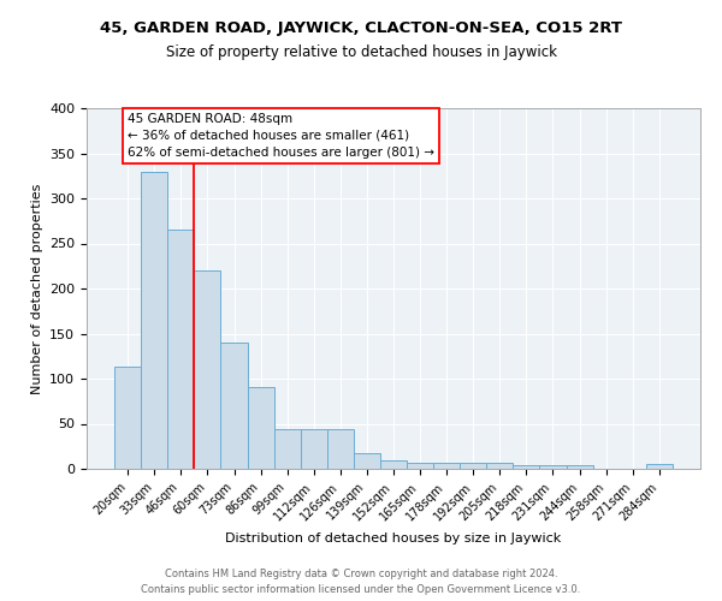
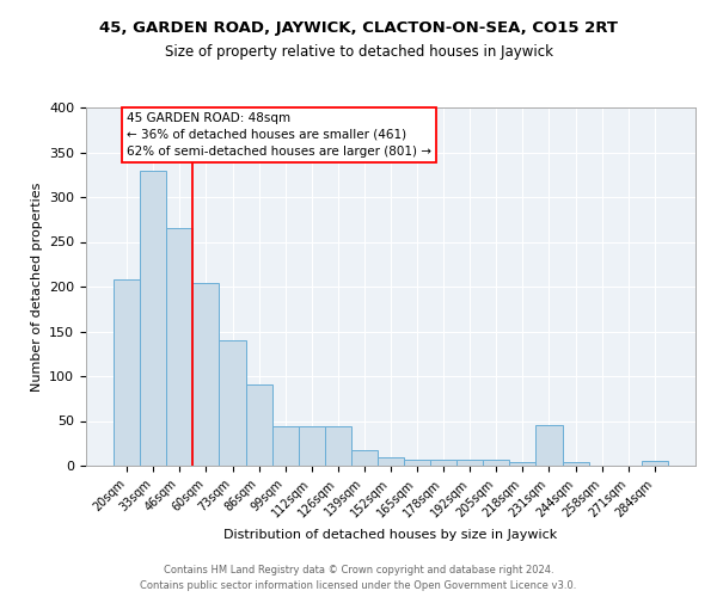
20sqm: 113 -> 208
60sqm: 220 -> 204
231sqm: 4 -> 46
